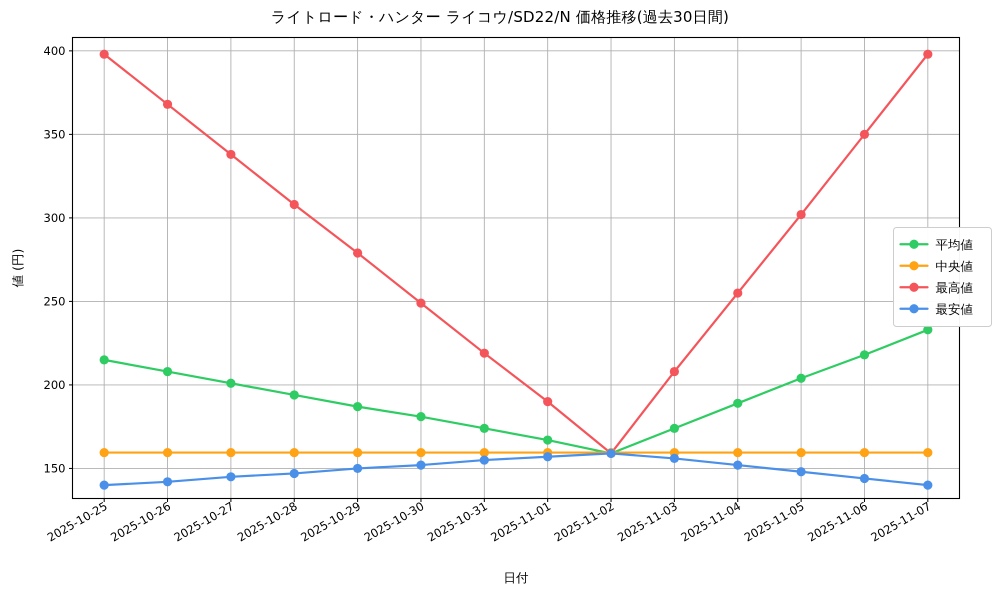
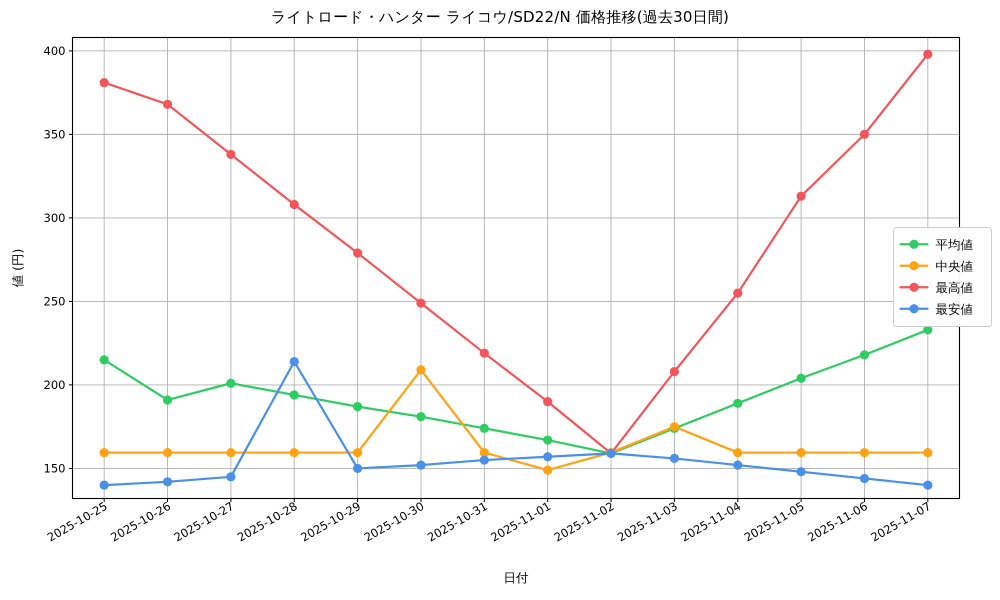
最高値/2025-10-25: 398 -> 381
平均値/2025-10-26: 208 -> 191
最安値/2025-10-28: 147 -> 214
中央値/2025-10-30: 160 -> 209
中央値/2025-11-01: 160 -> 149
中央値/2025-11-03: 160 -> 175
最高値/2025-11-05: 302 -> 313
